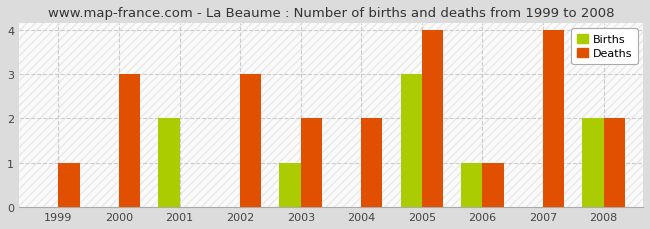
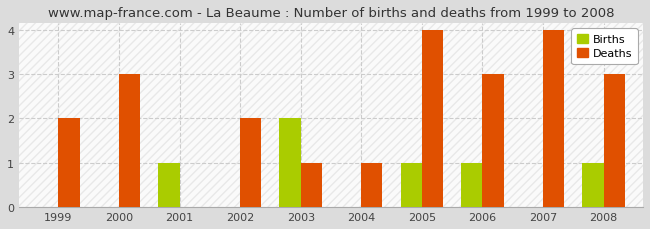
Deaths/1999: 1 -> 2
Births/2001: 2 -> 1
Deaths/2002: 3 -> 2
Births/2003: 1 -> 2
Deaths/2003: 2 -> 1
Deaths/2004: 2 -> 1
Births/2005: 3 -> 1
Deaths/2006: 1 -> 3
Births/2008: 2 -> 1
Deaths/2008: 2 -> 3
